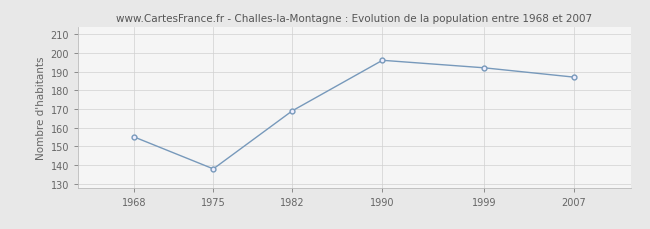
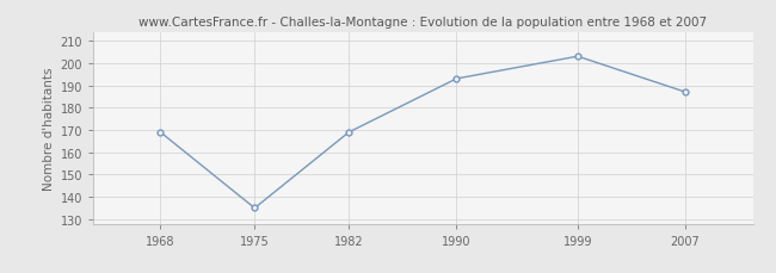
1968: 155 -> 169
1975: 138 -> 135
1990: 196 -> 193
1999: 192 -> 203
